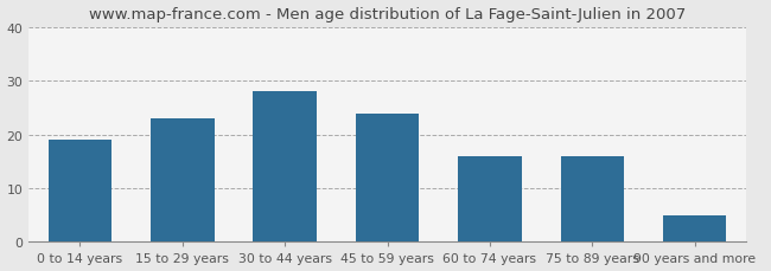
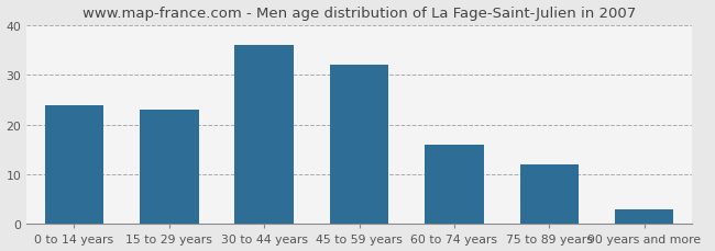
0 to 14 years: 19 -> 24
30 to 44 years: 28 -> 36
45 to 59 years: 24 -> 32
75 to 89 years: 16 -> 12
90 years and more: 5 -> 3
